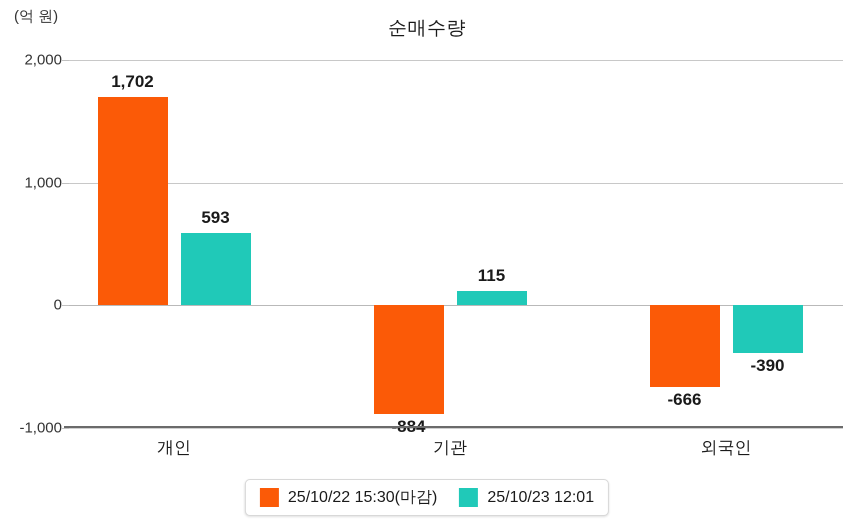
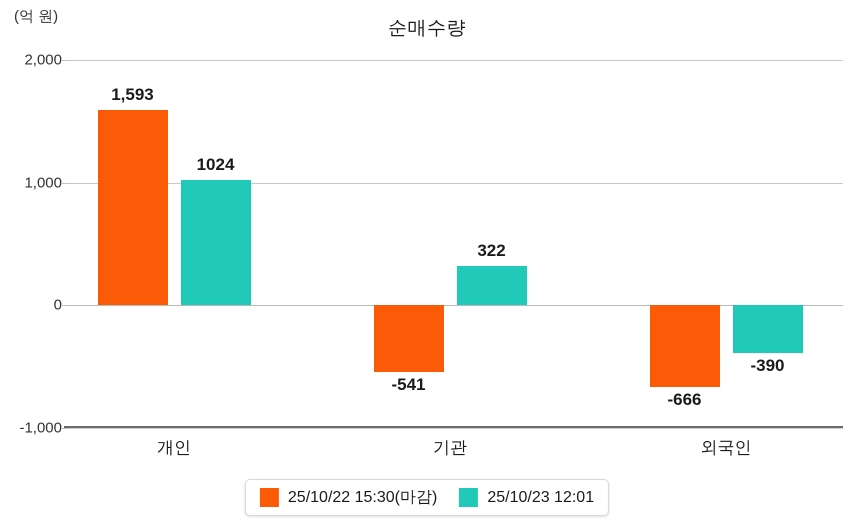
25/10/22 15:30(마감)/개인: 1,702 -> 1,593
25/10/23 12:01/개인: 593 -> 1024
25/10/22 15:30(마감)/기관: -884 -> -541
25/10/23 12:01/기관: 115 -> 322
